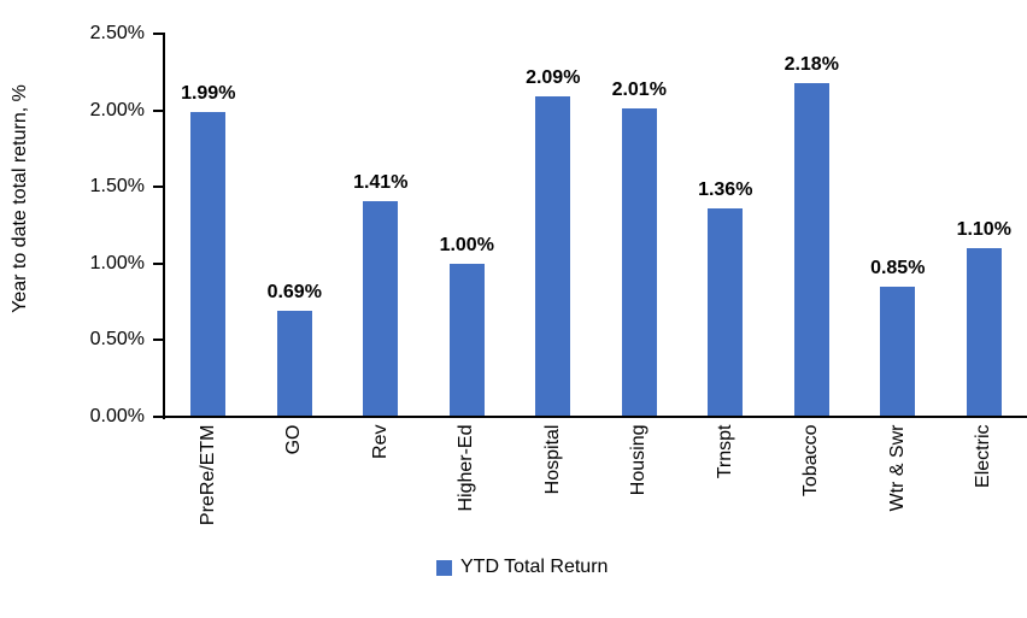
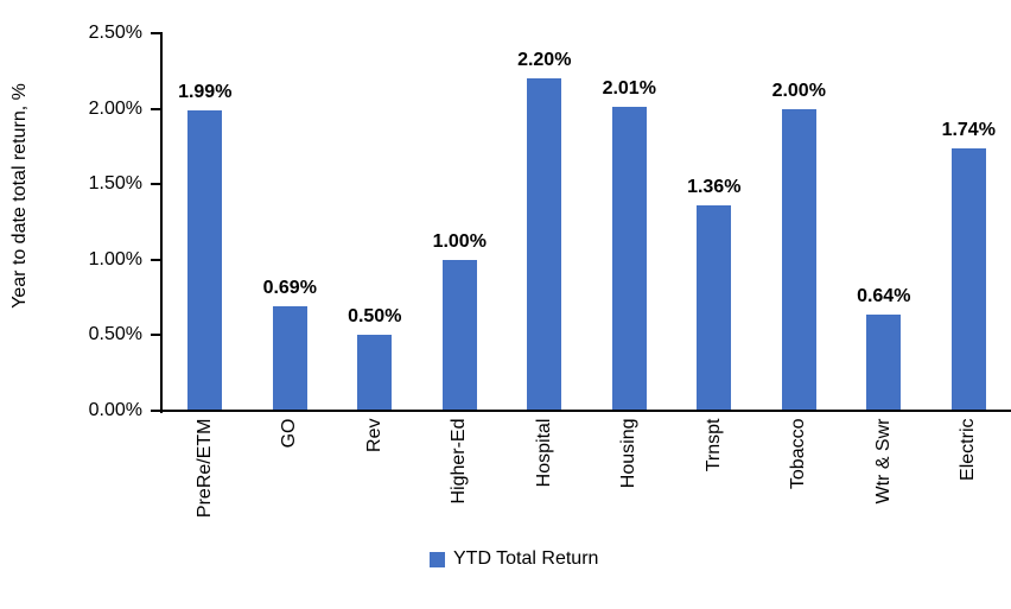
Rev: 1.41% -> 0.50%
Hospital: 2.09% -> 2.20%
Tobacco: 2.18% -> 2.00%
Wtr & Swr: 0.85% -> 0.64%
Electric: 1.10% -> 1.74%
